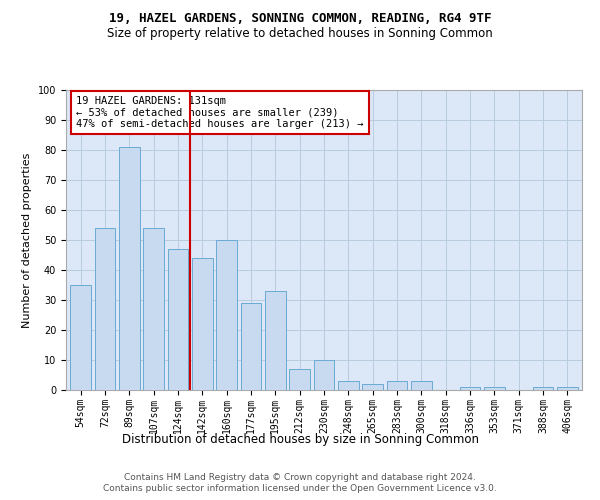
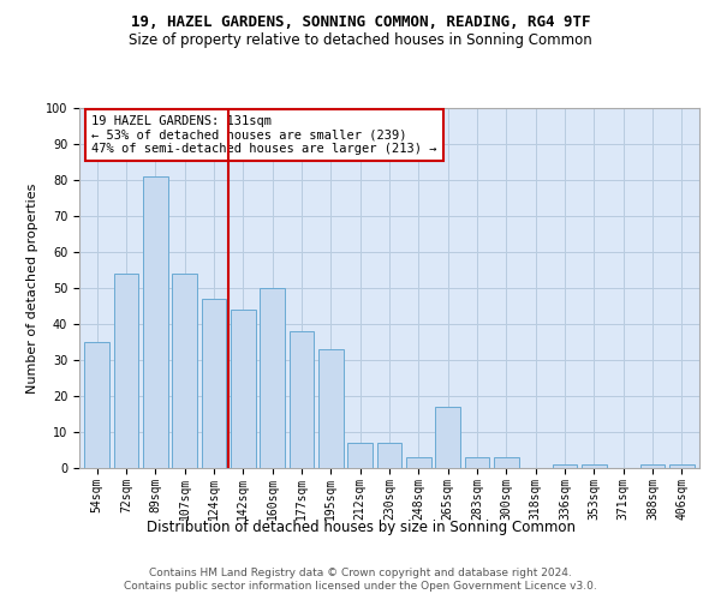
177sqm: 29 -> 38
230sqm: 10 -> 7
265sqm: 2 -> 17
